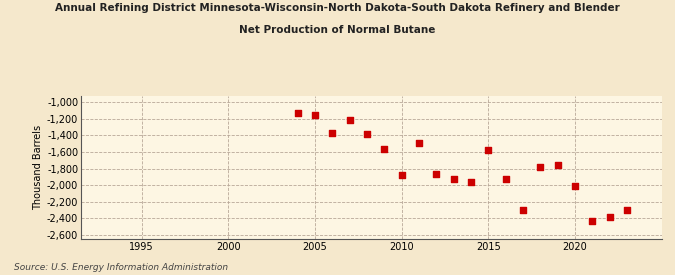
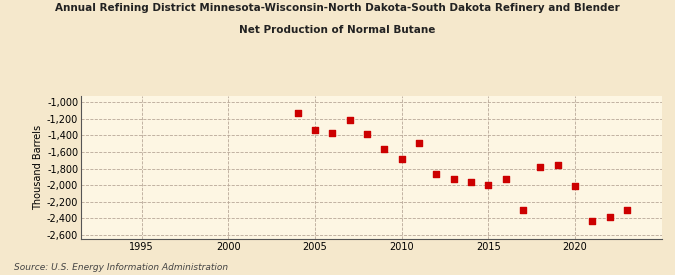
2005: -1,160 -> -1,340
2010: -1,880 -> -1,680
2015: -1,580 -> -2,000
